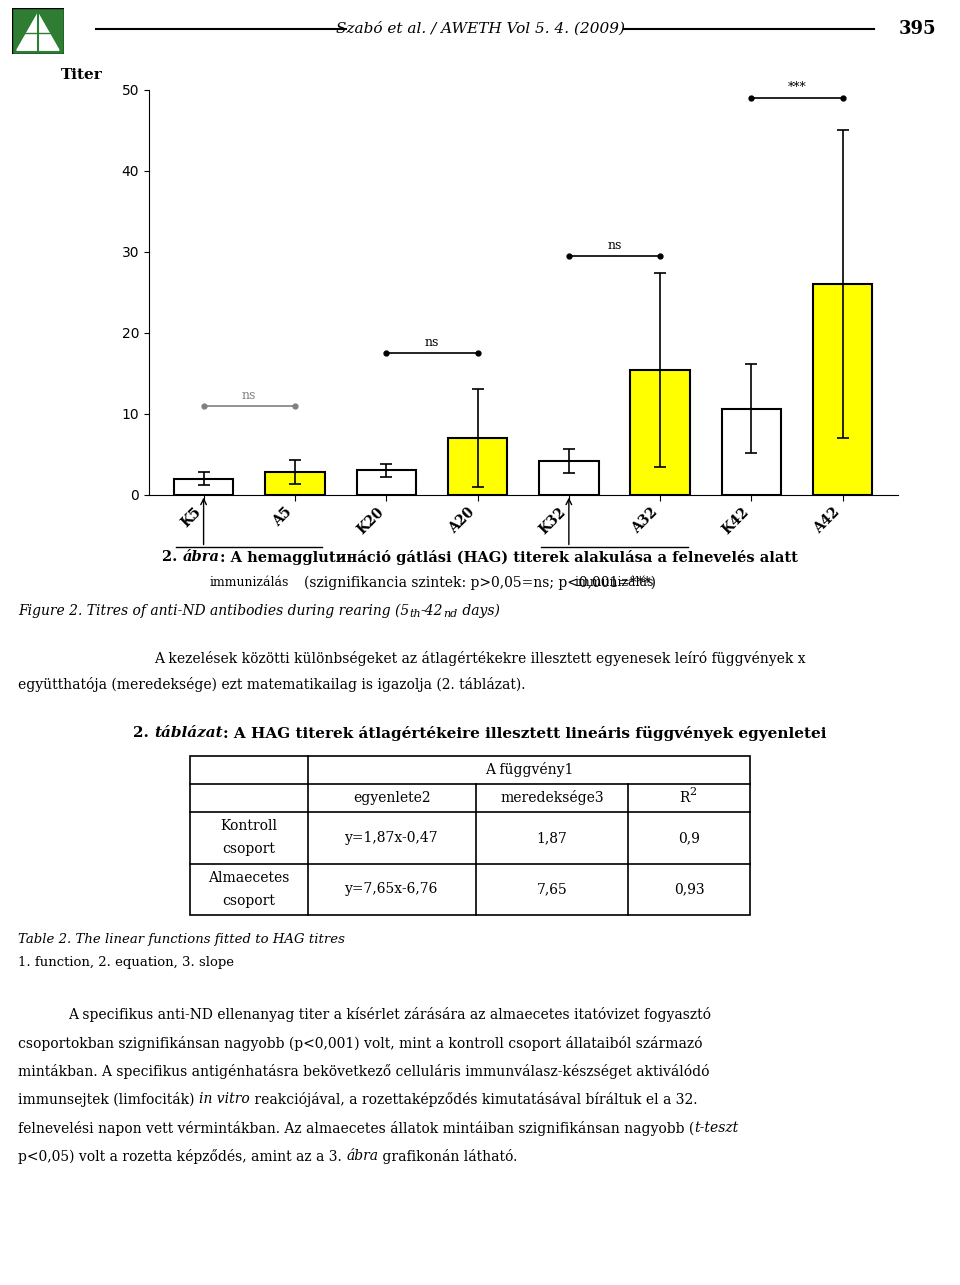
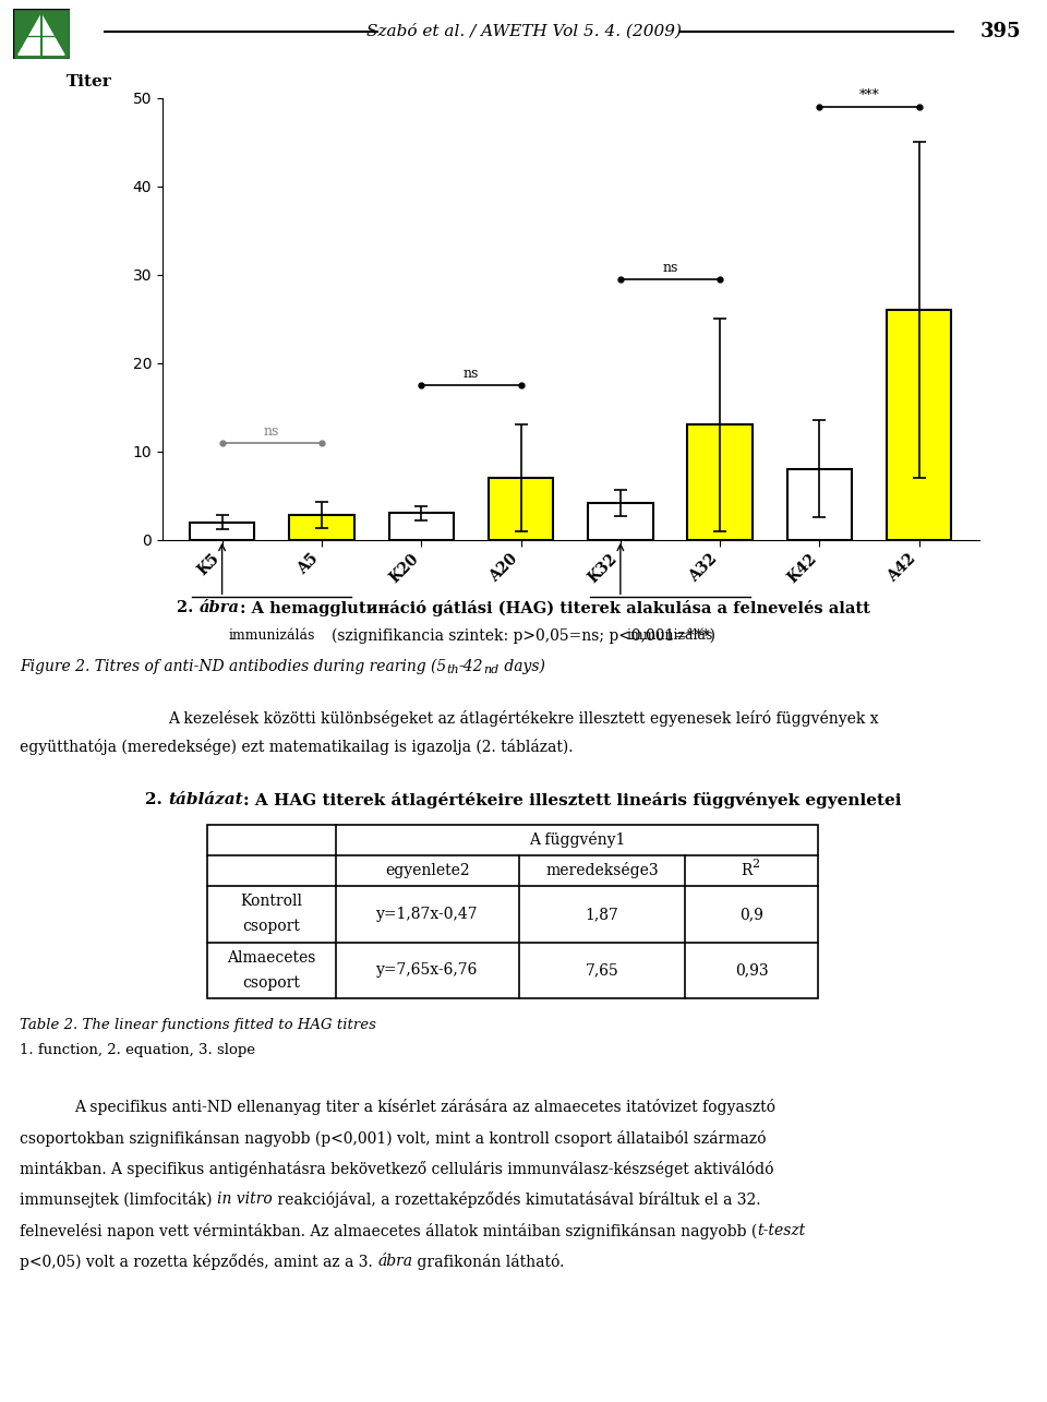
A32: 15.4 -> 13.0
K42: 10.6 -> 8.0
